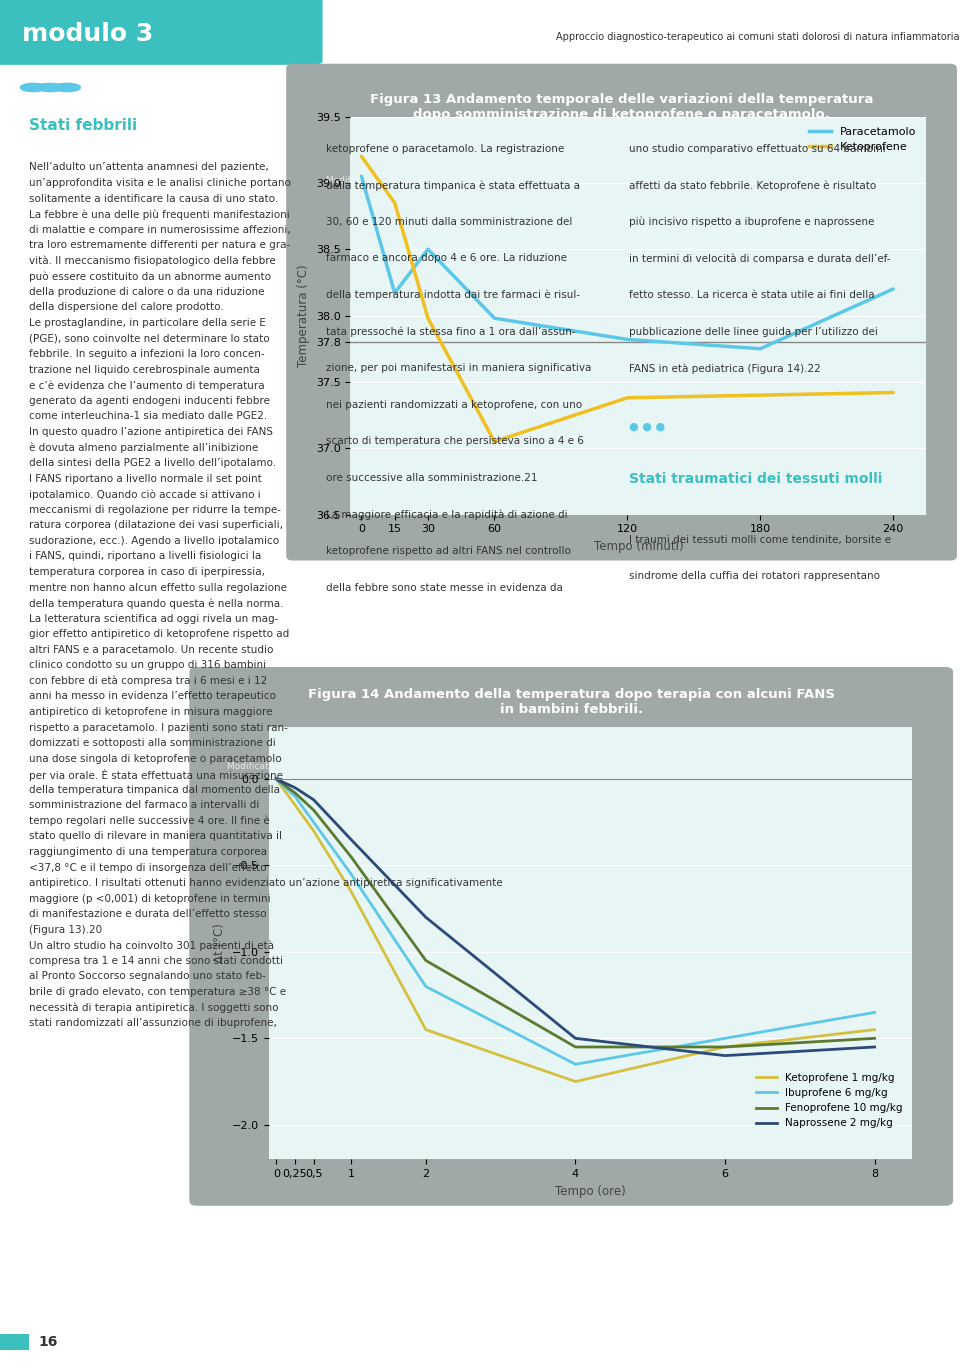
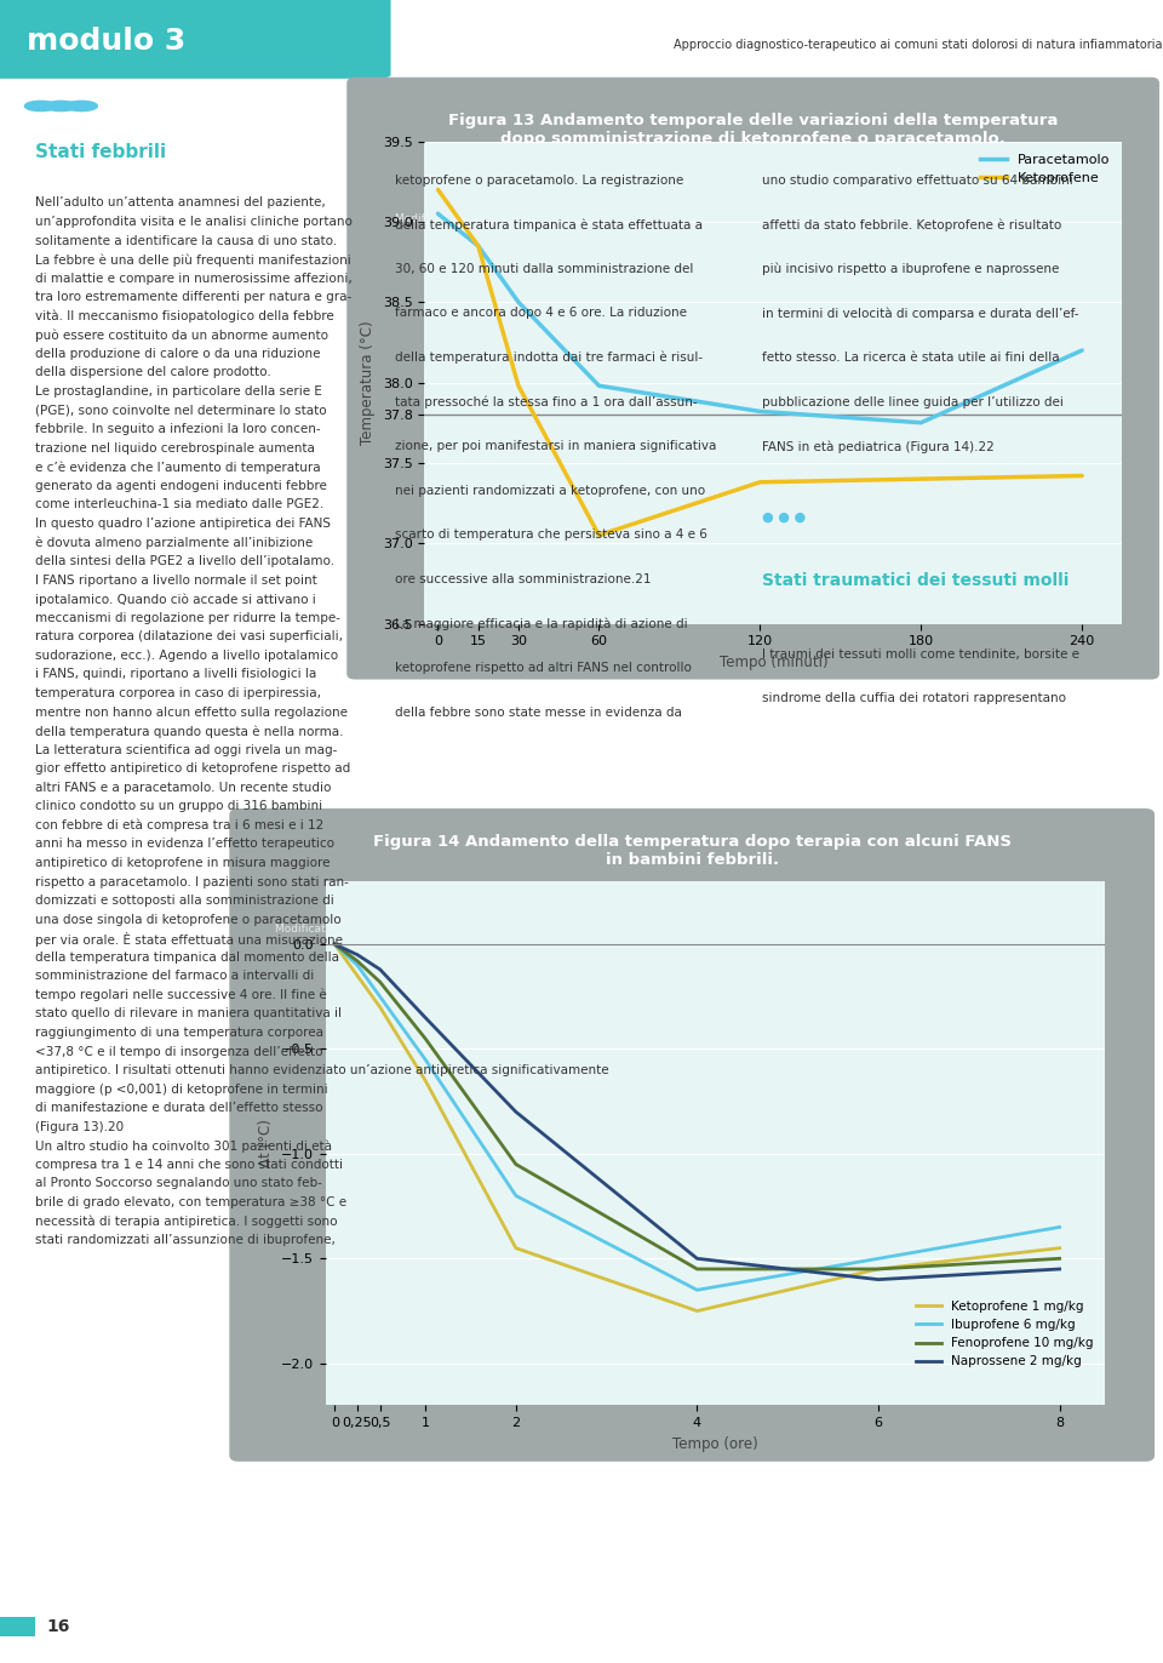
Paracetamolo/15: 38.17 -> 38.85
